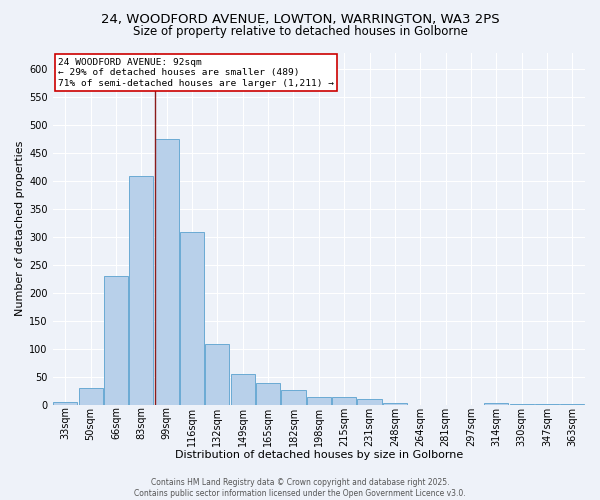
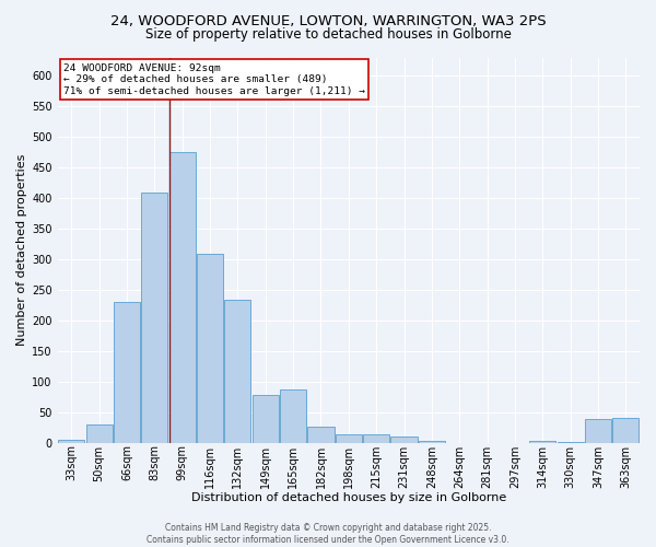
132sqm: 110 -> 234
149sqm: 55 -> 78
165sqm: 40 -> 88
347sqm: 2 -> 40
363sqm: 2 -> 42
